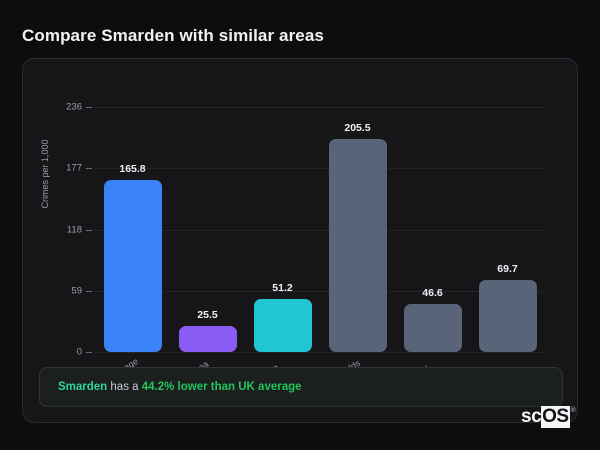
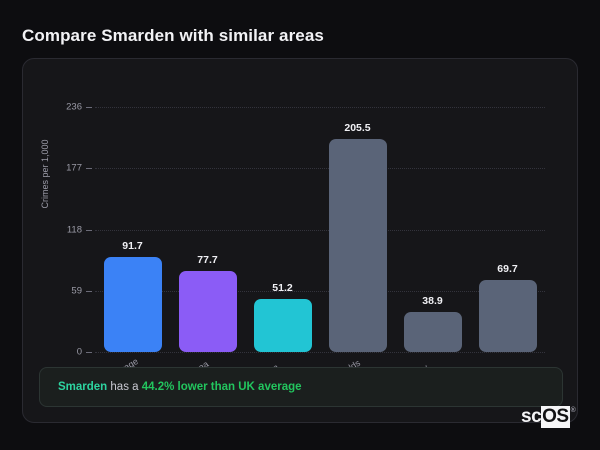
UK Average: 165.8 -> 91.7
Local Area: 25.5 -> 77.7
Southery: 46.6 -> 38.9
